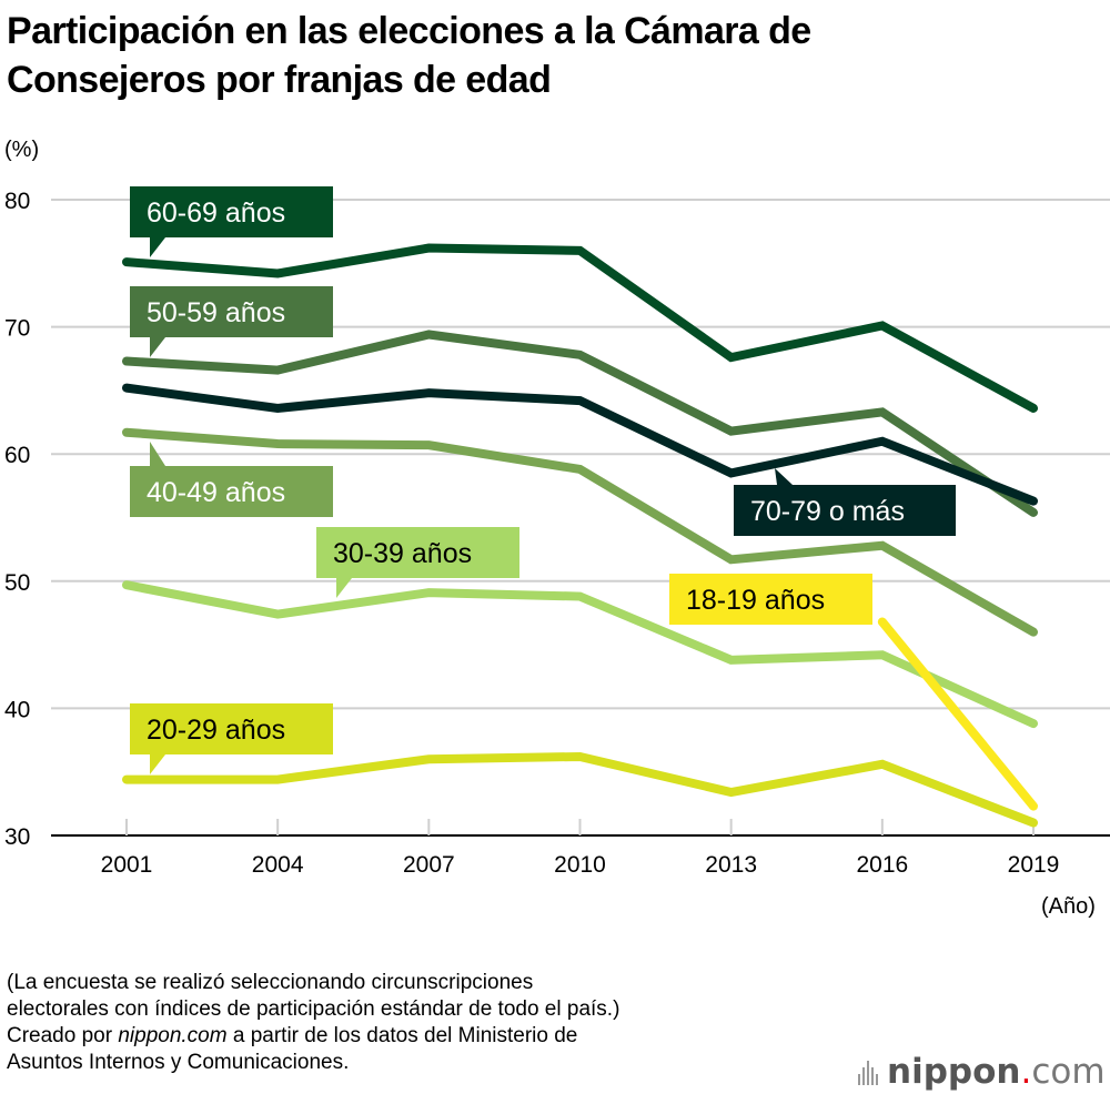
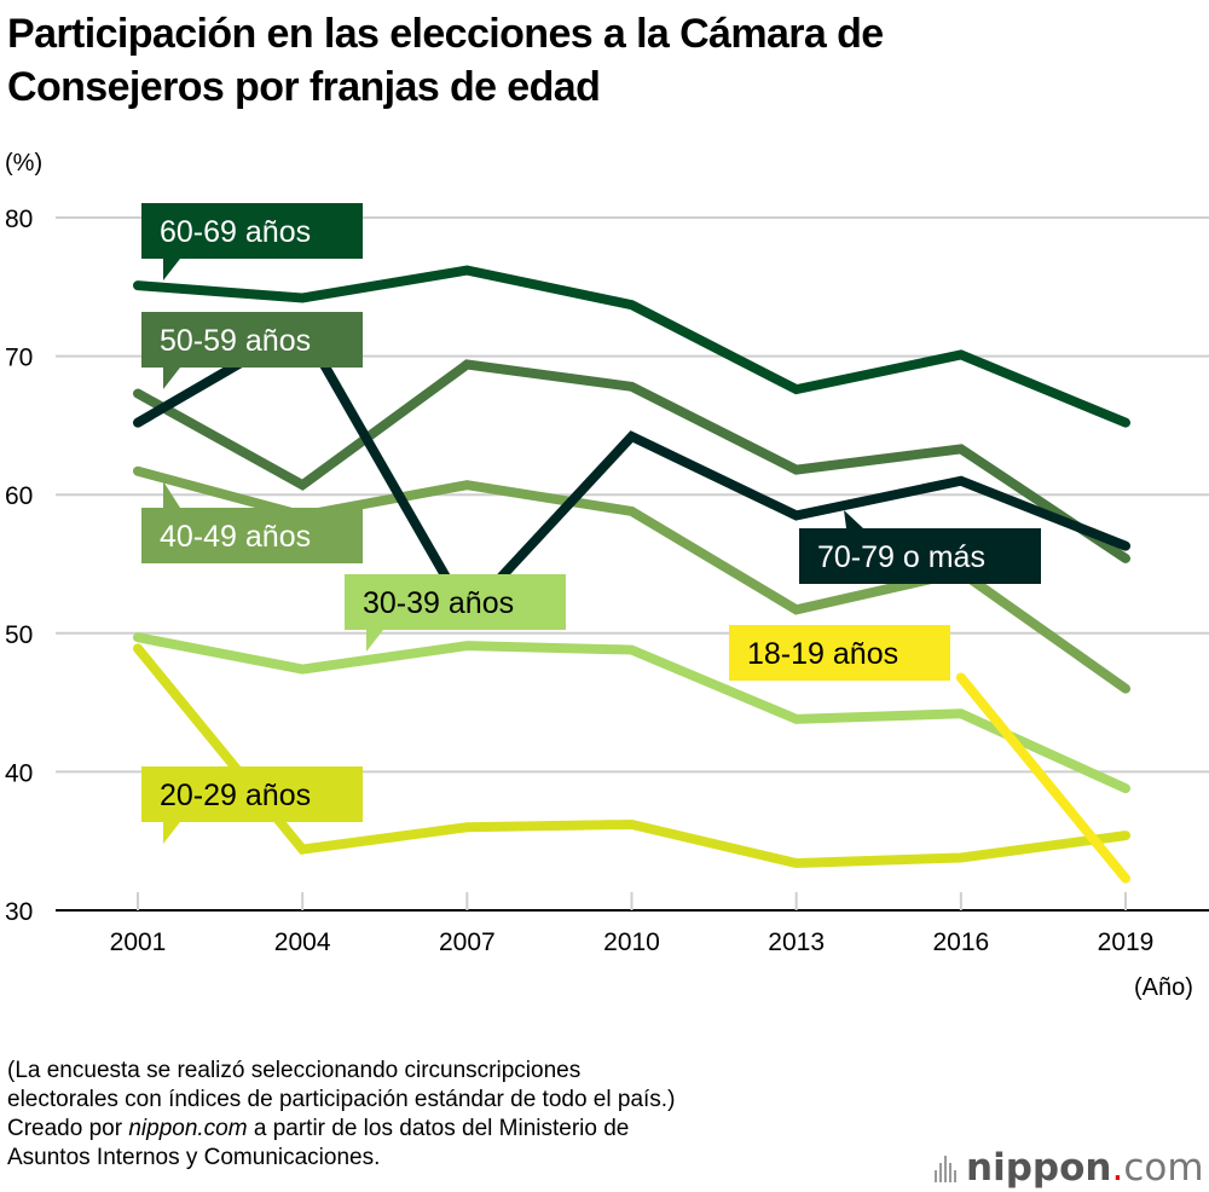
20-29 años/2001: 34.4 -> 48.9
50-59 años/2004: 66.6 -> 60.7
70-79 o más/2004: 63.6 -> 72.1
40-49 años/2004: 60.8 -> 58.5
70-79 o más/2007: 64.8 -> 51.4
60-69 años/2010: 76.0 -> 73.7
40-49 años/2016: 52.8 -> 54.4
20-29 años/2016: 35.6 -> 33.8
60-69 años/2019: 63.6 -> 65.2
20-29 años/2019: 31.0 -> 35.4
